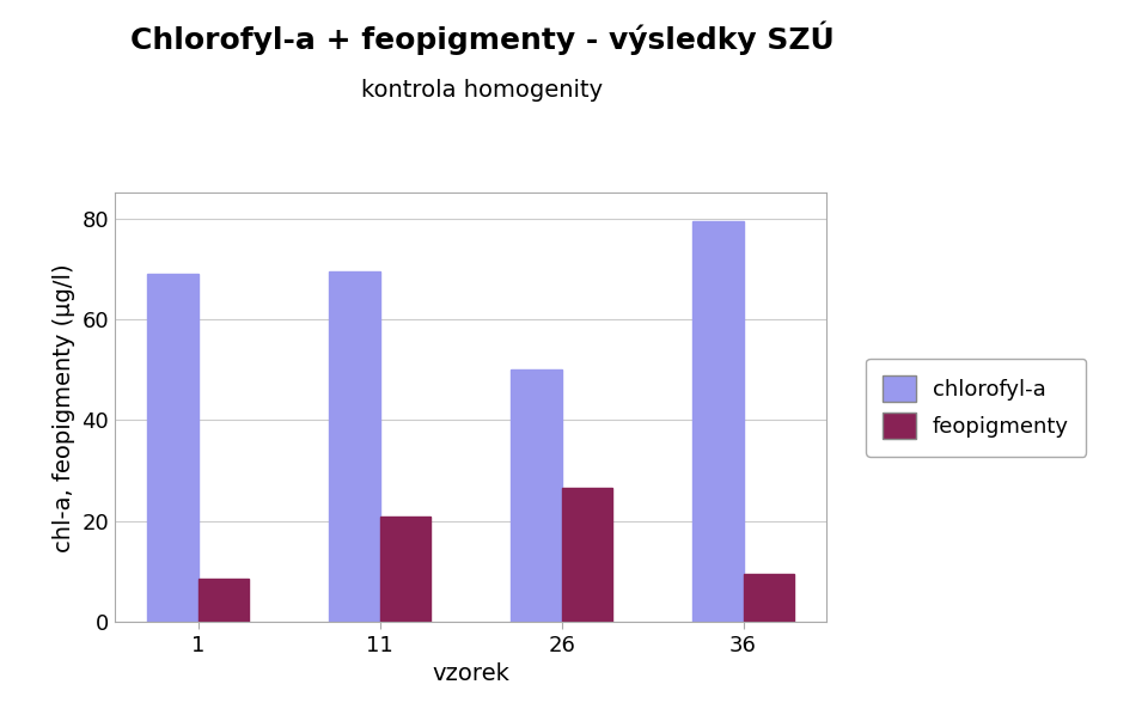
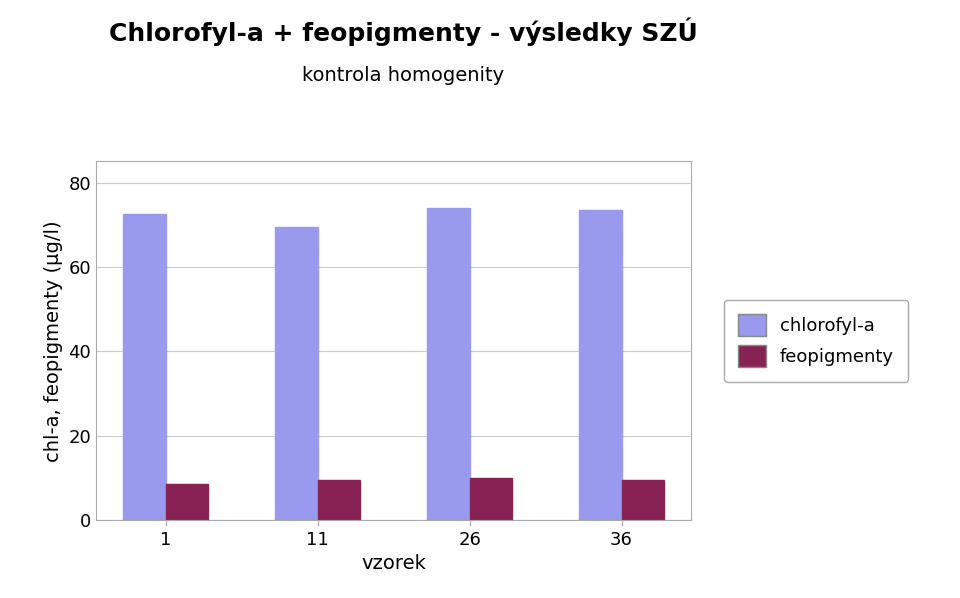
chlorofyl-a/1: 69.0 -> 72.5
feopigmenty/11: 21.0 -> 9.5
chlorofyl-a/26: 50.0 -> 74.0
feopigmenty/26: 26.5 -> 10.0
chlorofyl-a/36: 79.5 -> 73.5
